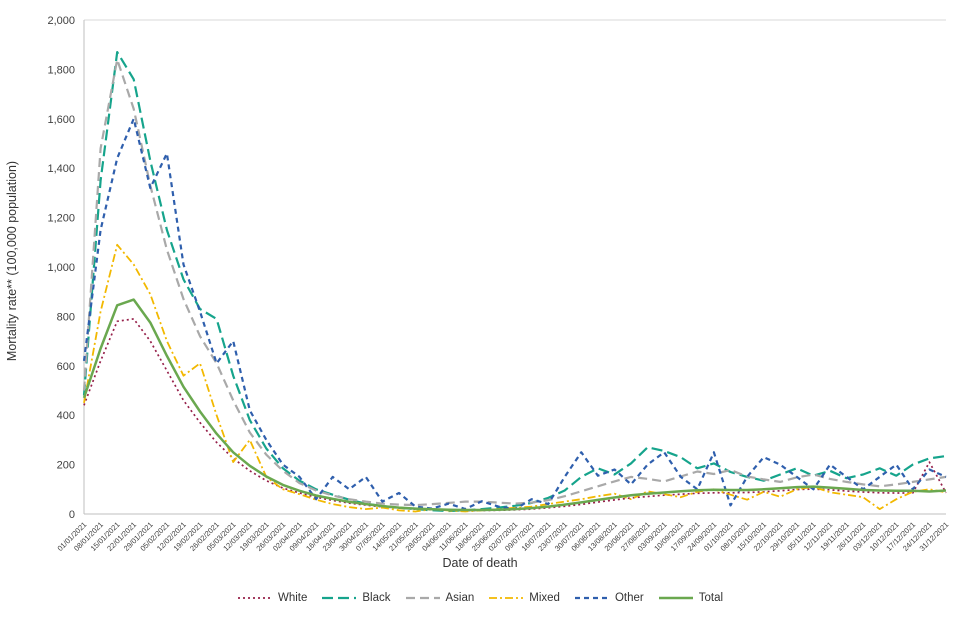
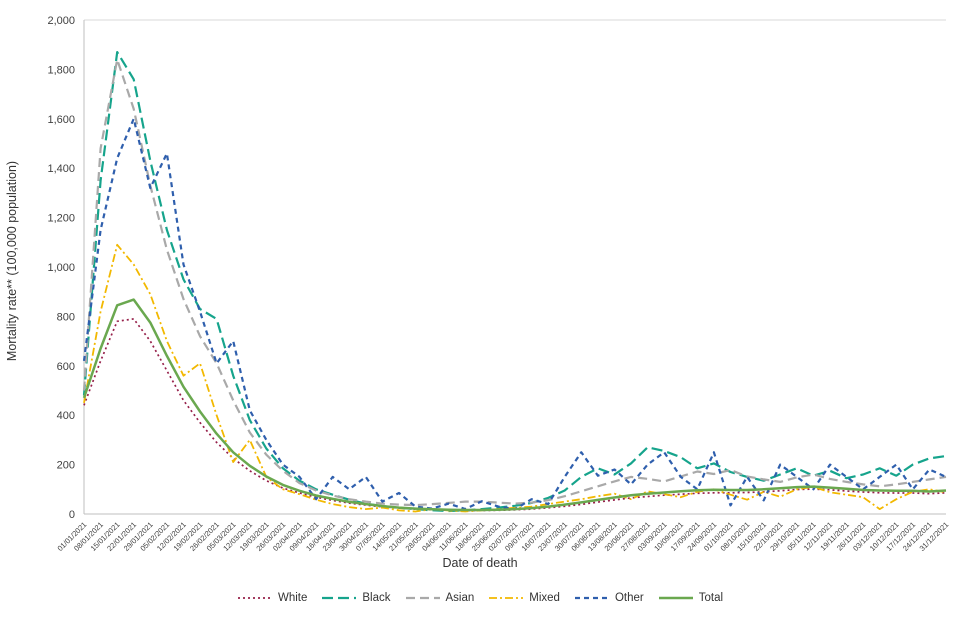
Other/15/10/2021: 230 -> 60
White/24/12/2021: 210 -> 80
